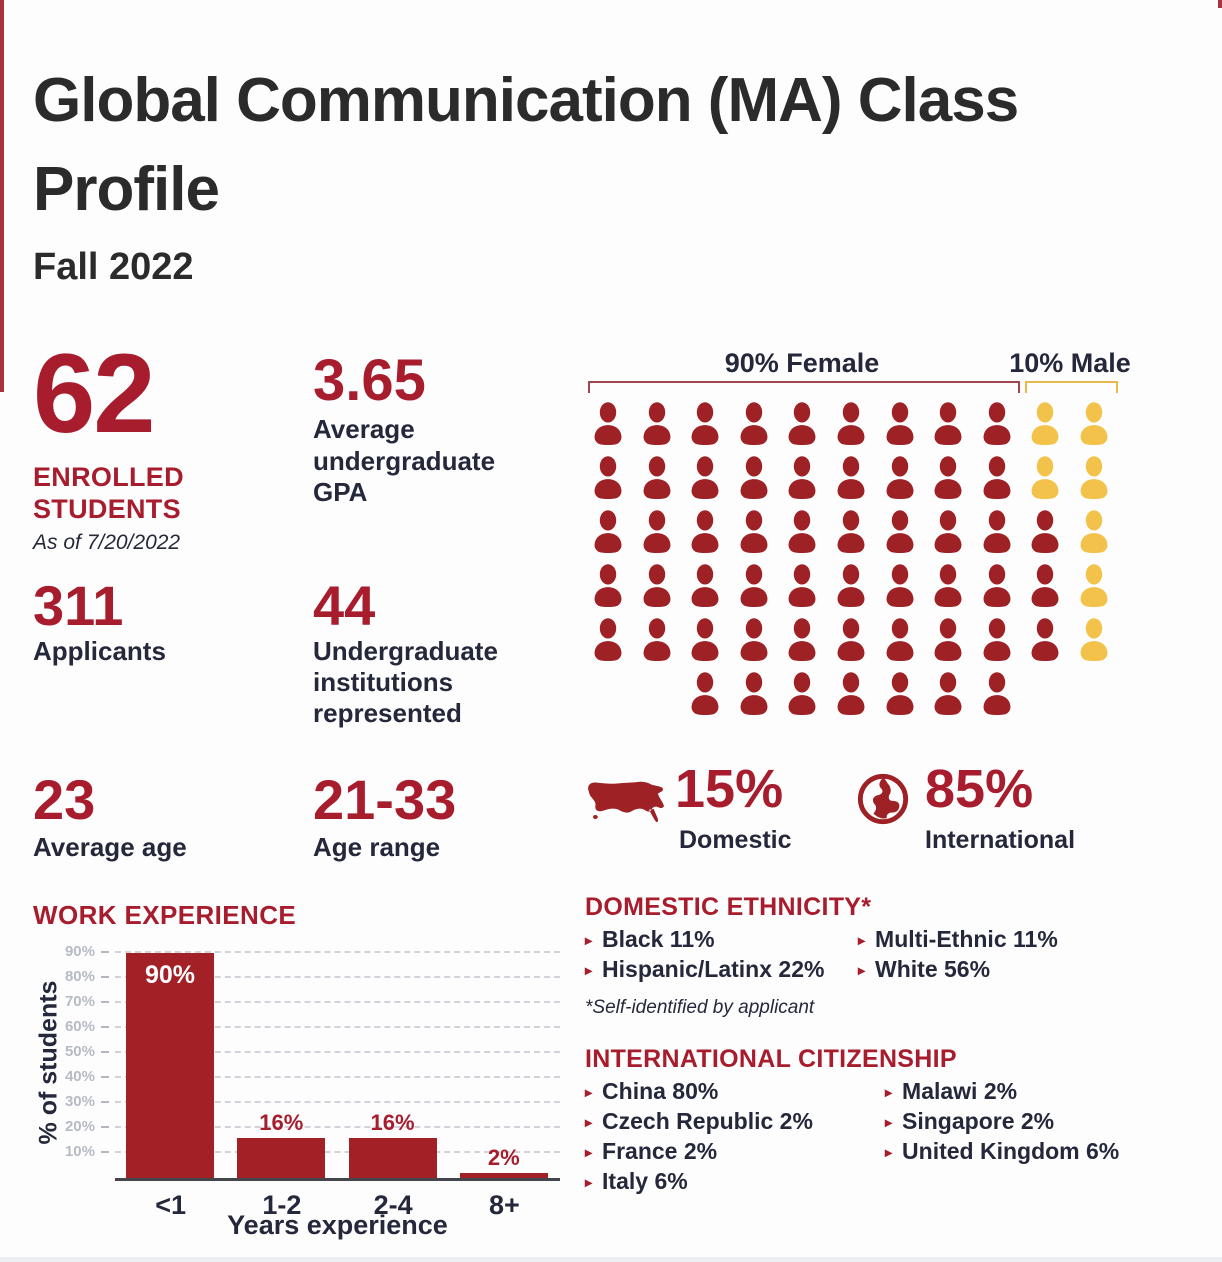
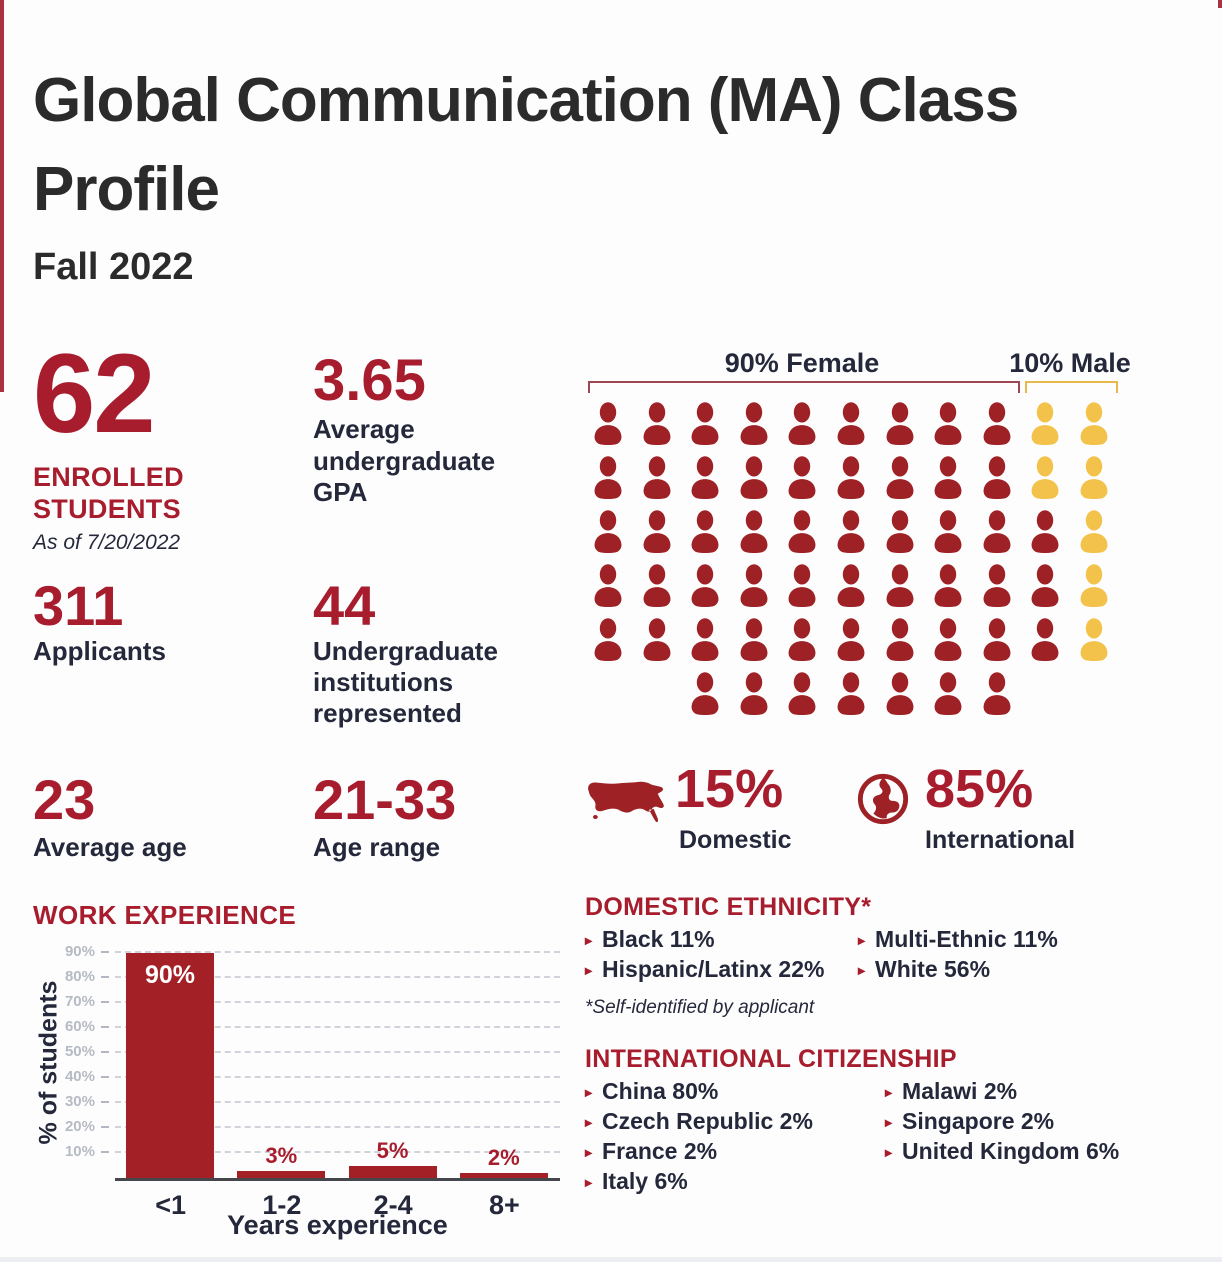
1-2: 16% -> 3%
2-4: 16% -> 5%
